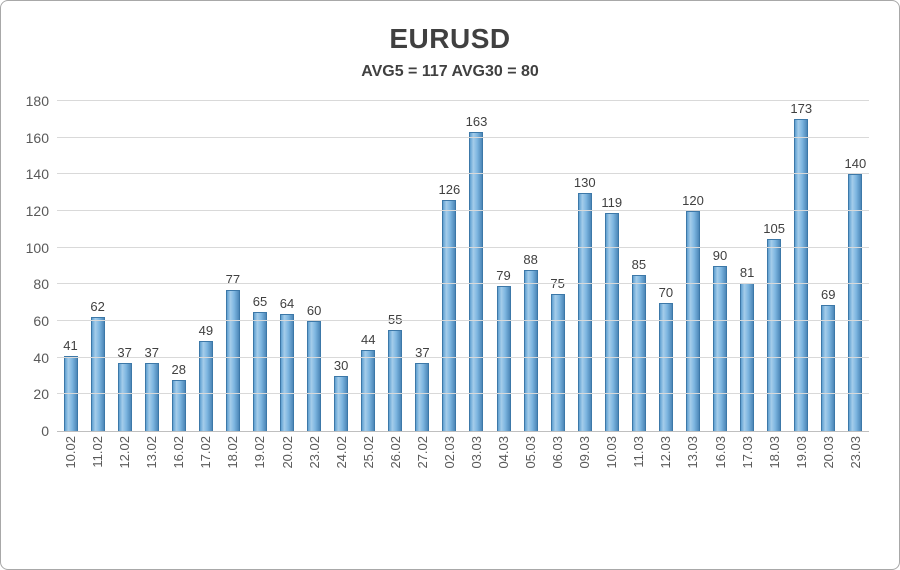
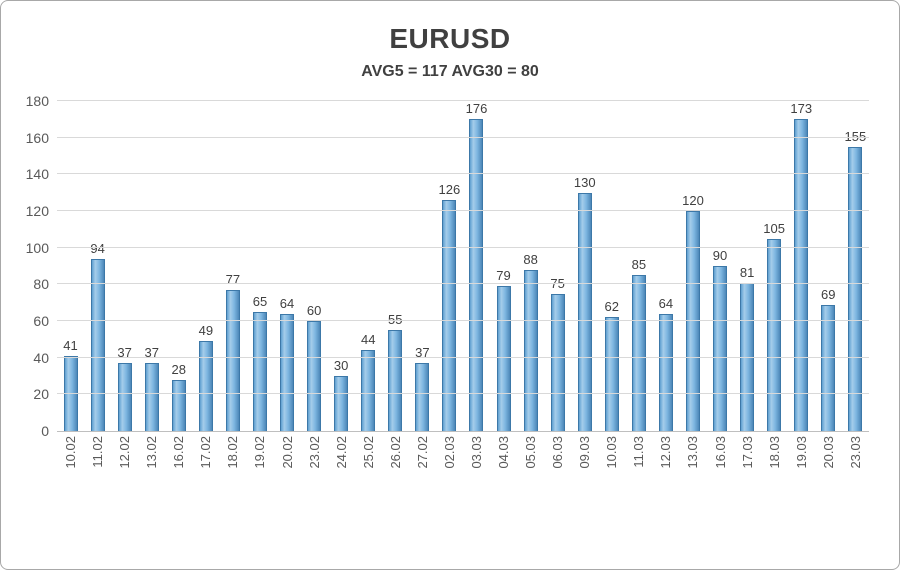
11.02: 62 -> 94
03.03: 163 -> 176
10.03: 119 -> 62
12.03: 70 -> 64
23.03: 140 -> 155
